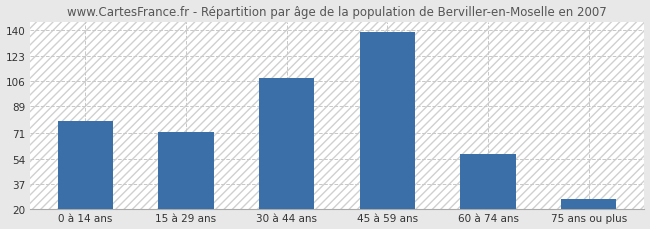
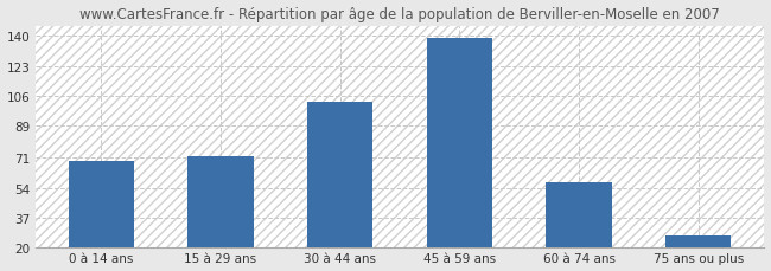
0 à 14 ans: 79 -> 69
30 à 44 ans: 108 -> 103
